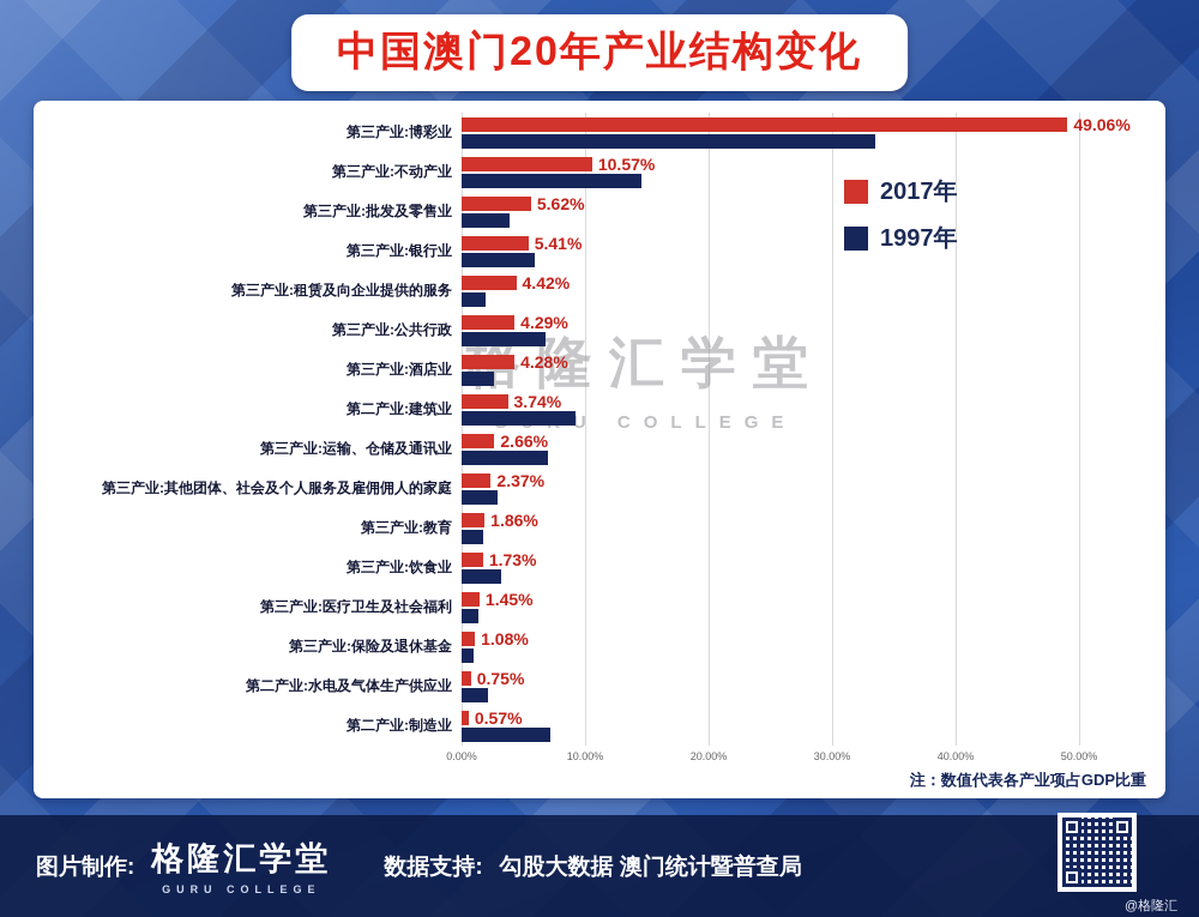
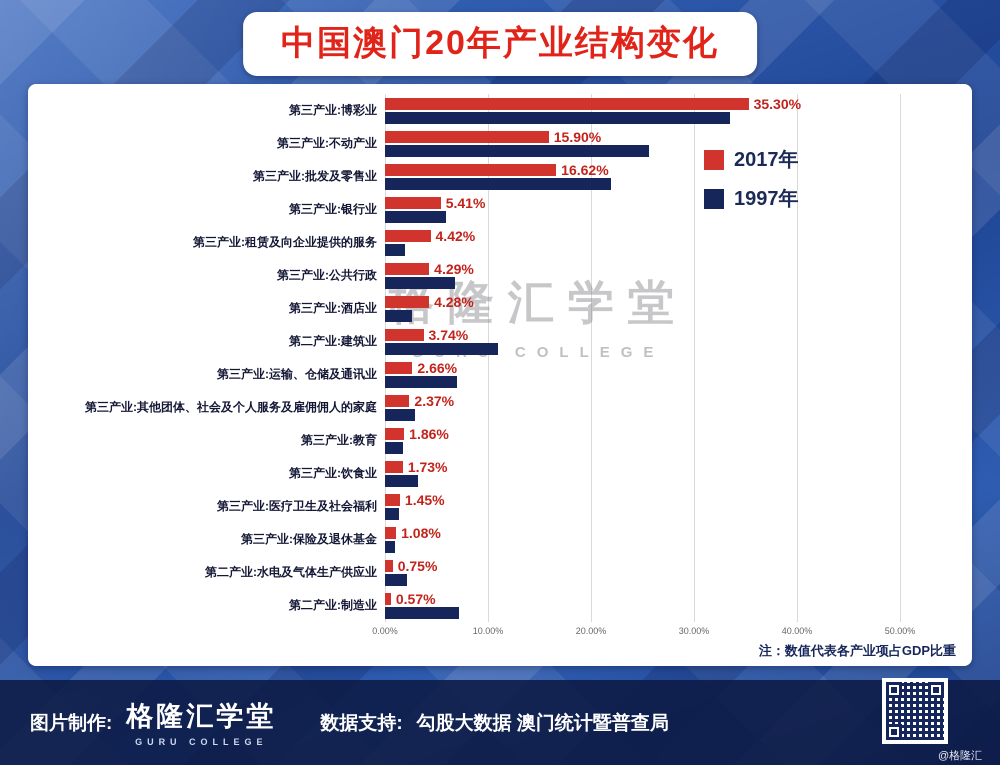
2017年/第三产业:博彩业: 49.06% -> 35.30%
2017年/第三产业:不动产业: 10.57% -> 15.90%
1997年/第三产业:不动产业: 14.6% -> 25.6%
2017年/第三产业:批发及零售业: 5.62% -> 16.62%
1997年/第三产业:批发及零售业: 3.9% -> 21.9%
1997年/第二产业:建筑业: 9.2% -> 11.0%
